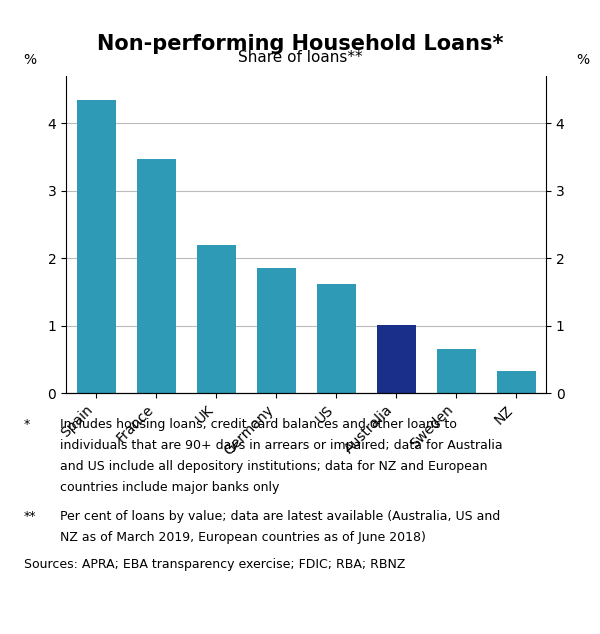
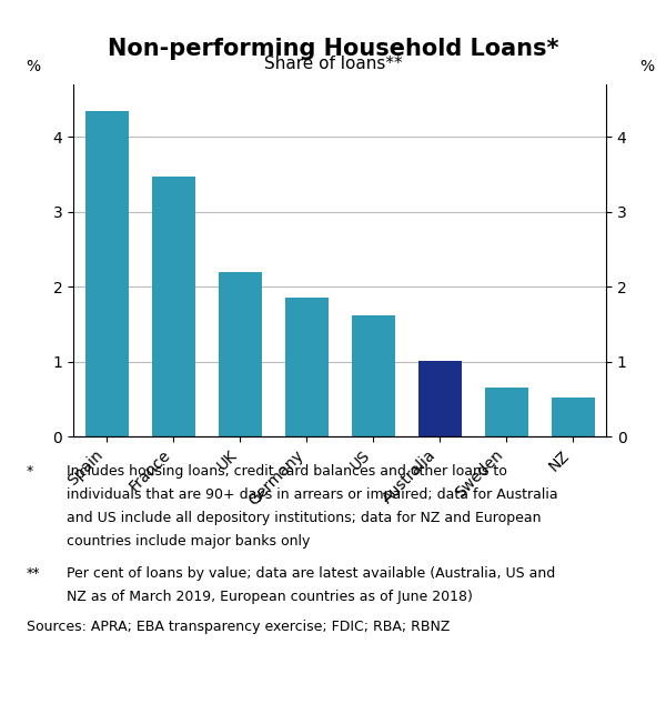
NZ: 0.32 -> 0.52
